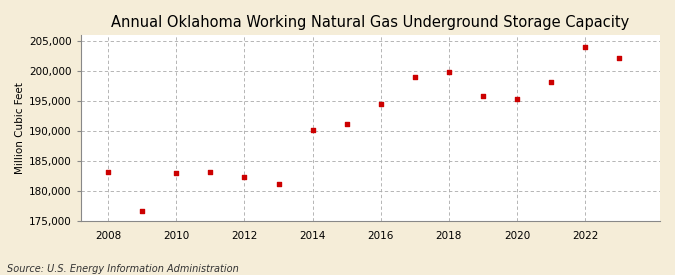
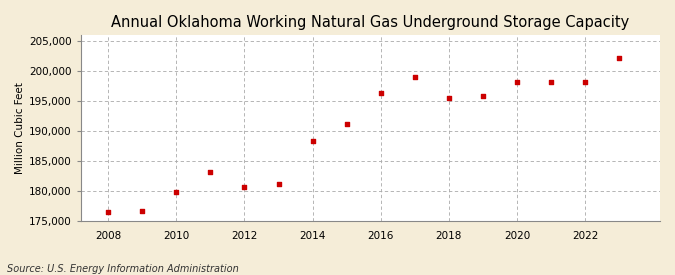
2008: 183,200 -> 176,500
2010: 183,000 -> 179,800
2012: 182,400 -> 180,700
2014: 190,200 -> 188,400
2016: 194,600 -> 196,400
2018: 199,800 -> 195,600
2020: 195,400 -> 198,200
2022: 204,000 -> 198,200
